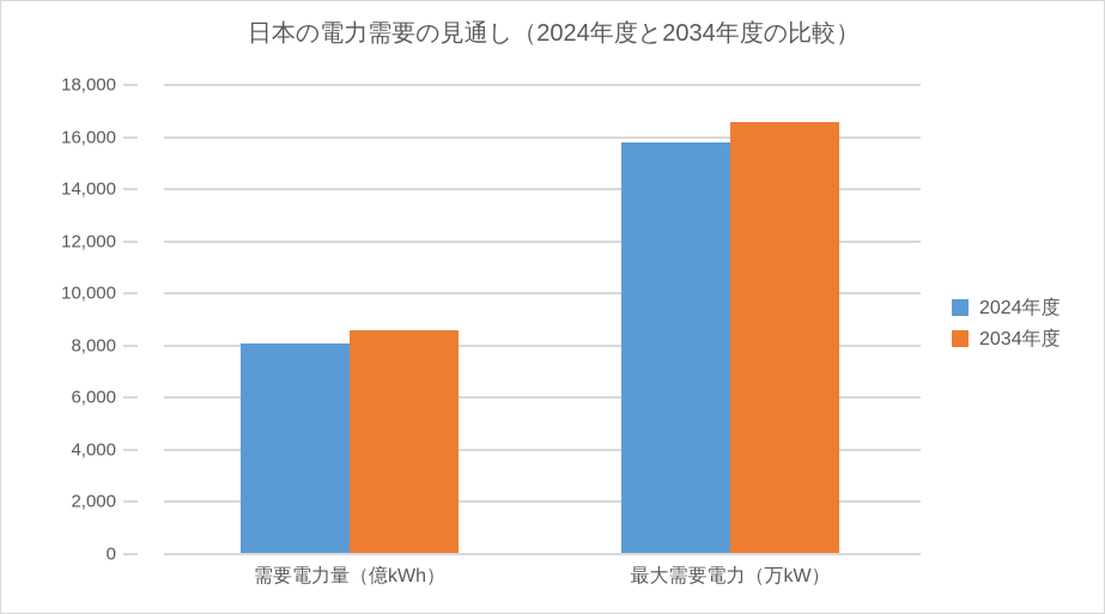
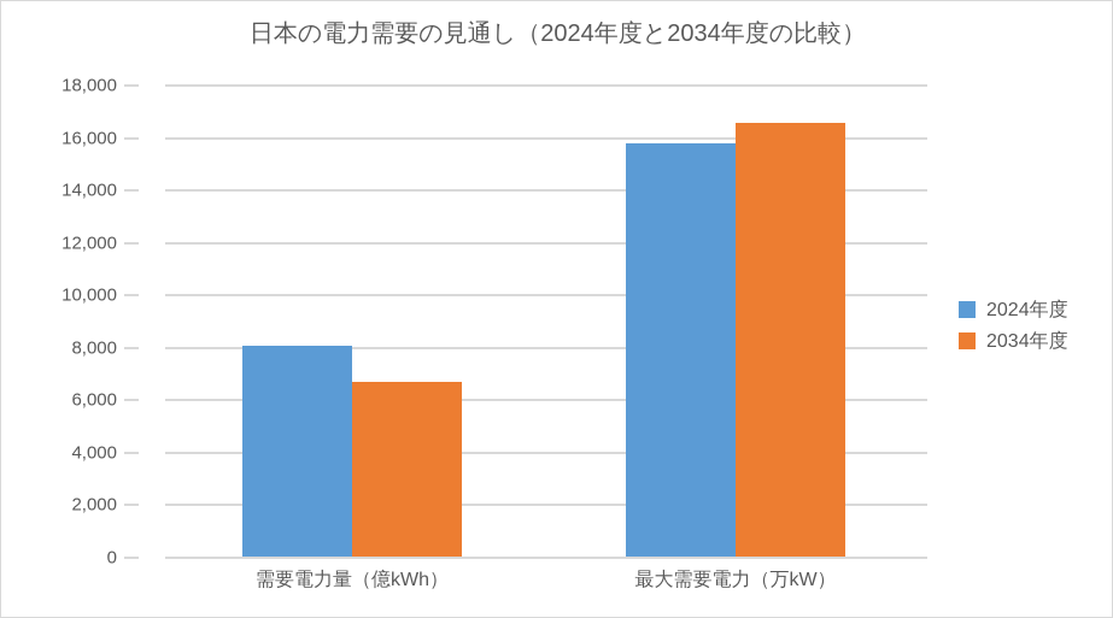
2034年度/需要電力量（億kWh）: 8600 -> 6700
